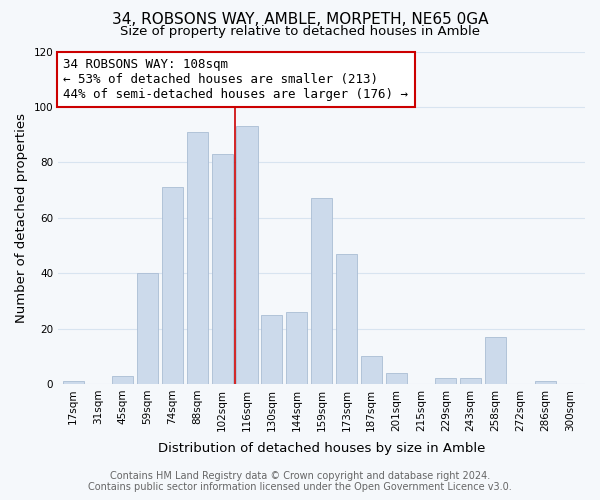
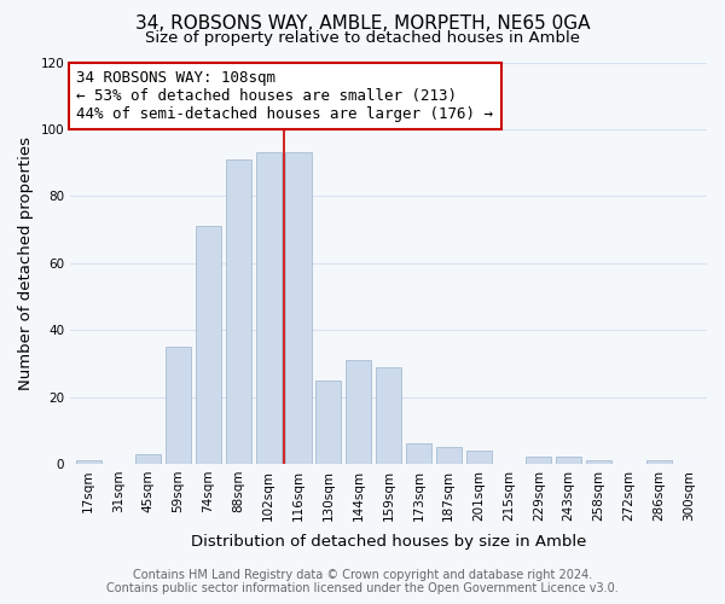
59sqm: 40 -> 35
102sqm: 83 -> 93
144sqm: 26 -> 31
159sqm: 67 -> 29
173sqm: 47 -> 6
187sqm: 10 -> 5
258sqm: 17 -> 1
